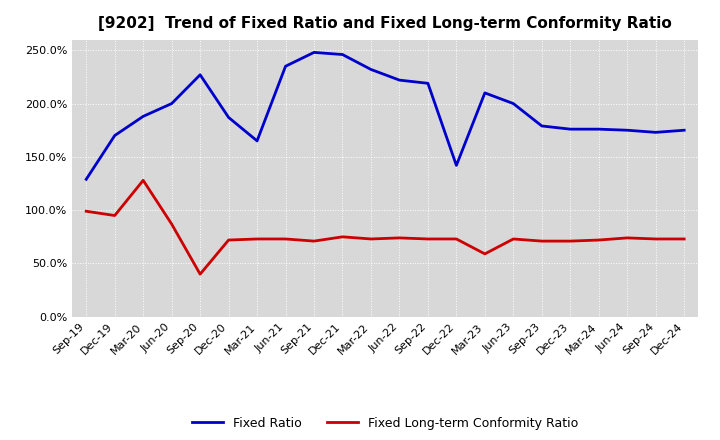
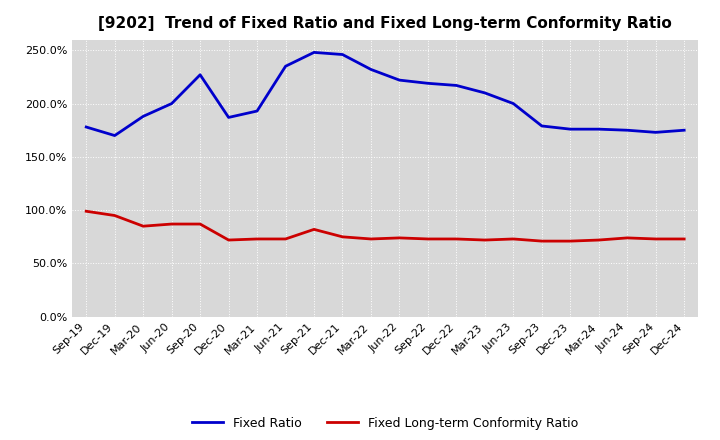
Fixed Ratio/Sep-19: 129% -> 178%
Fixed Long-term Conformity Ratio/Mar-20: 128% -> 85%
Fixed Long-term Conformity Ratio/Sep-20: 40% -> 87%
Fixed Ratio/Mar-21: 165% -> 193%
Fixed Long-term Conformity Ratio/Sep-21: 71% -> 82%
Fixed Ratio/Dec-22: 142% -> 217%
Fixed Long-term Conformity Ratio/Mar-23: 59% -> 72%
